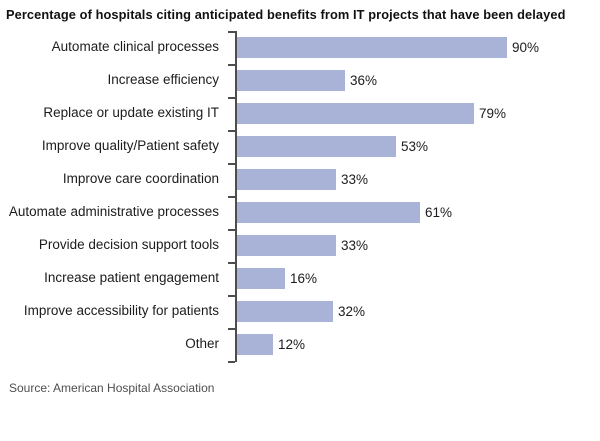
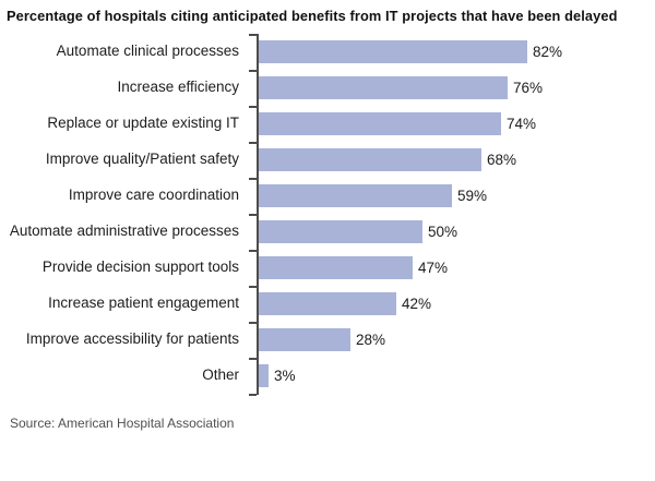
Automate clinical processes: 90% -> 82%
Increase efficiency: 36% -> 76%
Replace or update existing IT: 79% -> 74%
Improve quality/Patient safety: 53% -> 68%
Improve care coordination: 33% -> 59%
Automate administrative processes: 61% -> 50%
Provide decision support tools: 33% -> 47%
Increase patient engagement: 16% -> 42%
Improve accessibility for patients: 32% -> 28%
Other: 12% -> 3%
